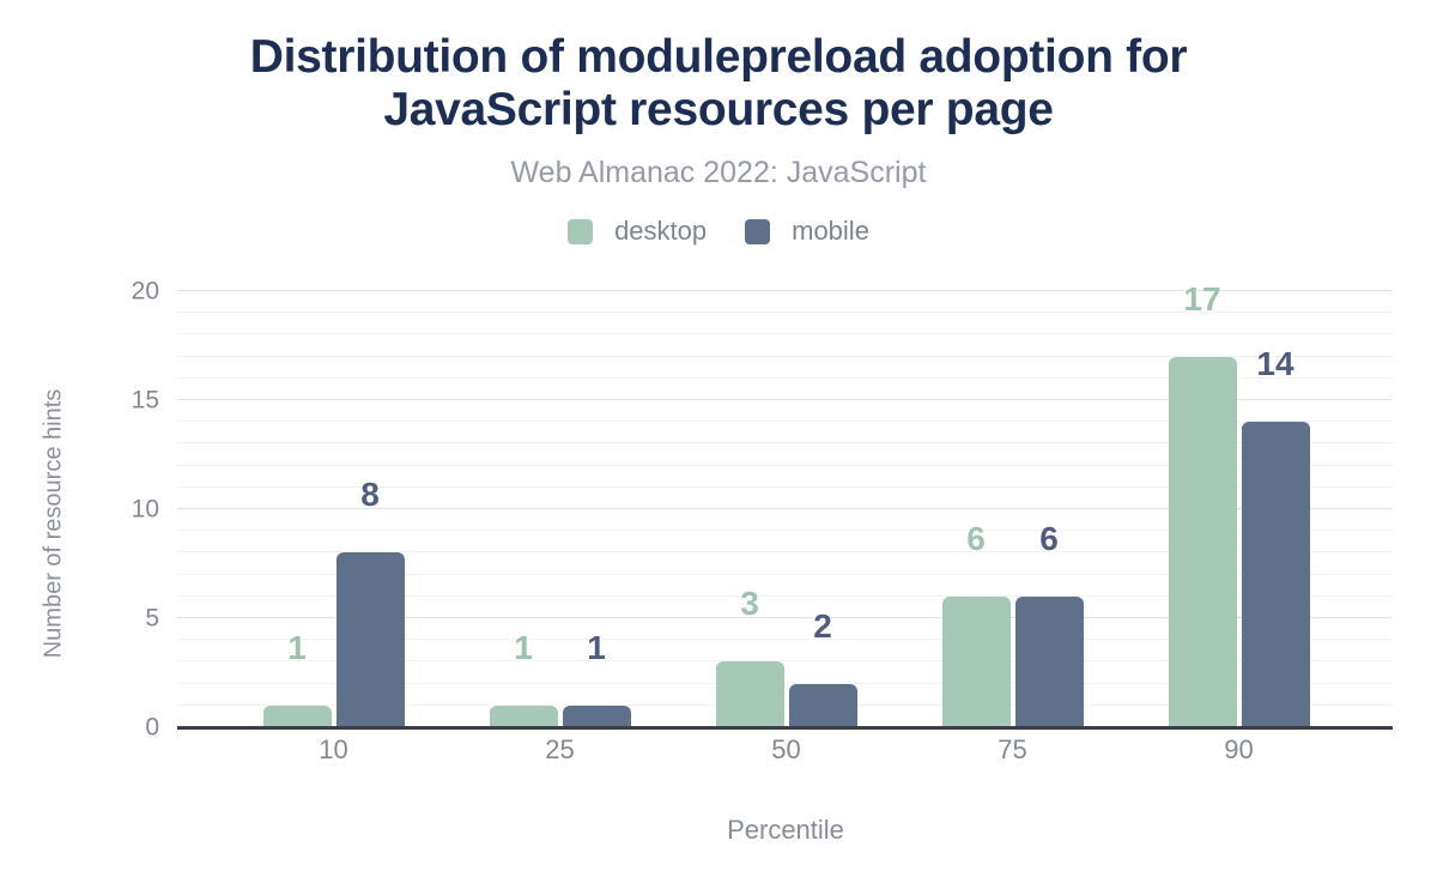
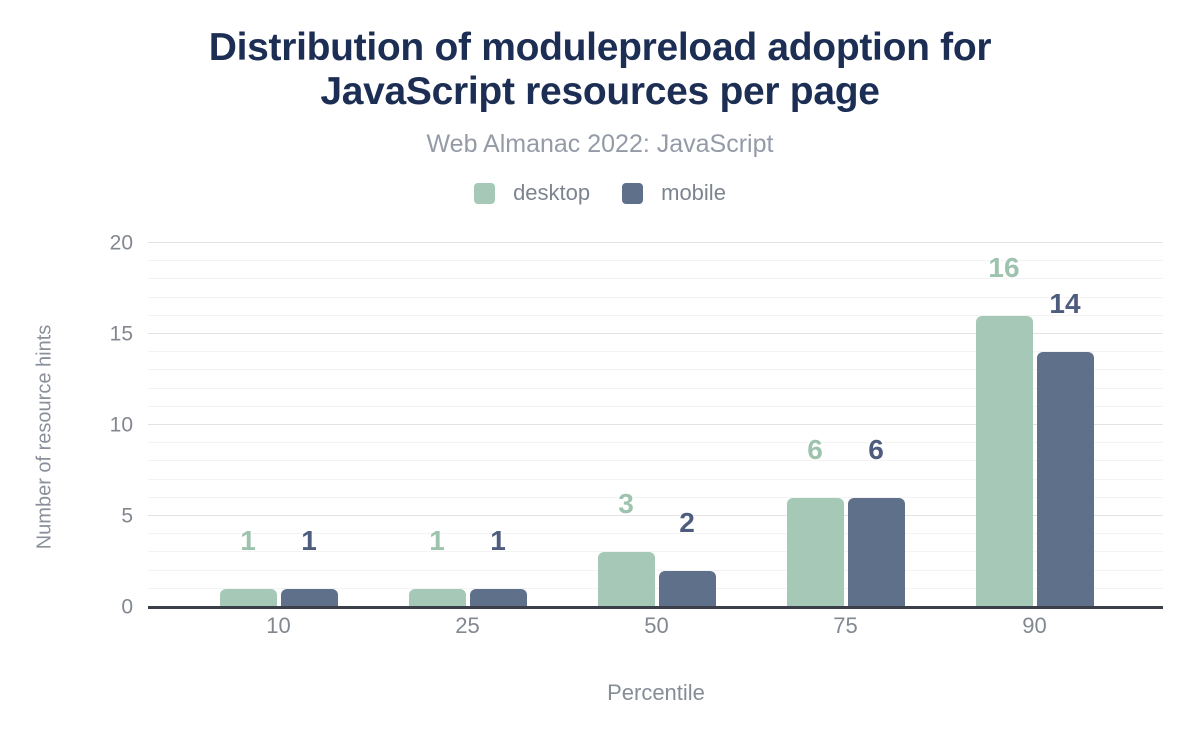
mobile/10: 8 -> 1
desktop/90: 17 -> 16
